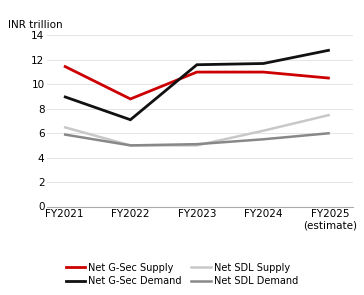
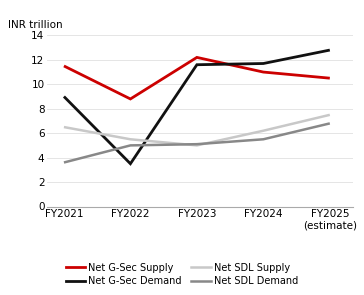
Net SDL Demand/FY2021: 5.9 -> 3.6
Net G-Sec Demand/FY2022: 7.1 -> 3.5
Net SDL Supply/FY2022: 5.0 -> 5.5
Net G-Sec Supply/FY2023: 11.0 -> 12.2
Net SDL Demand/FY2025 (estimate): 6.0 -> 6.8
